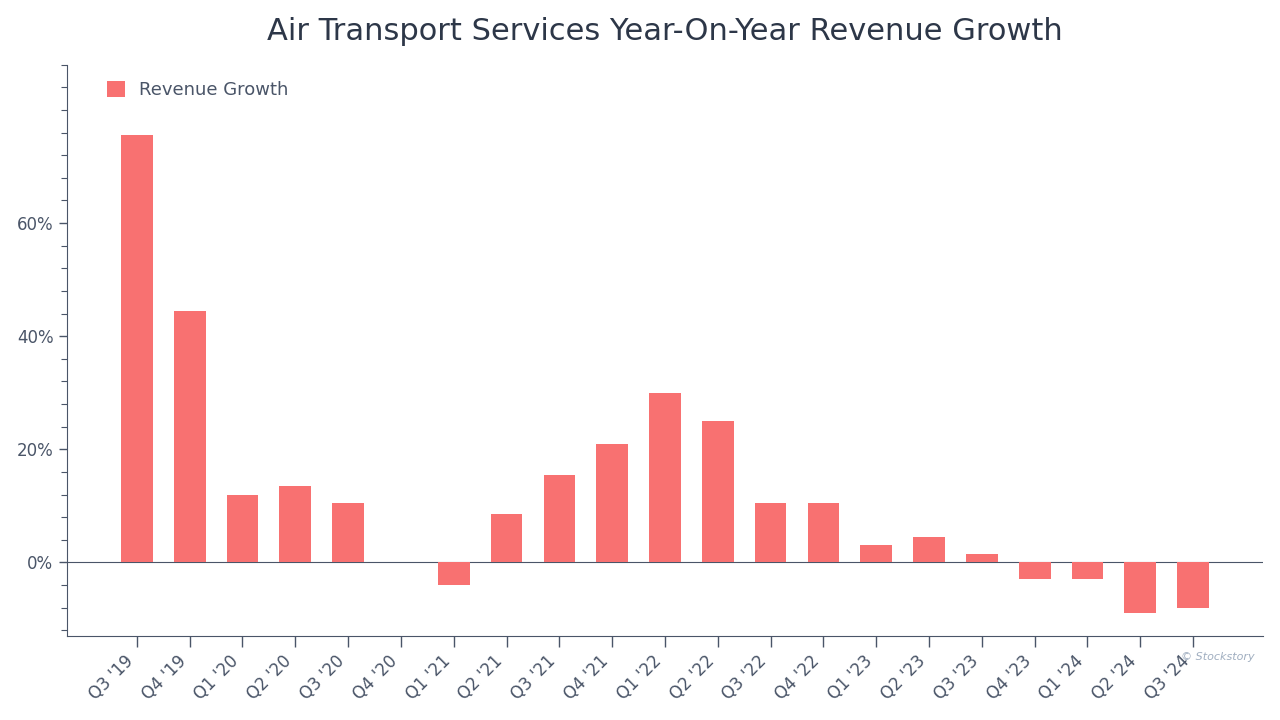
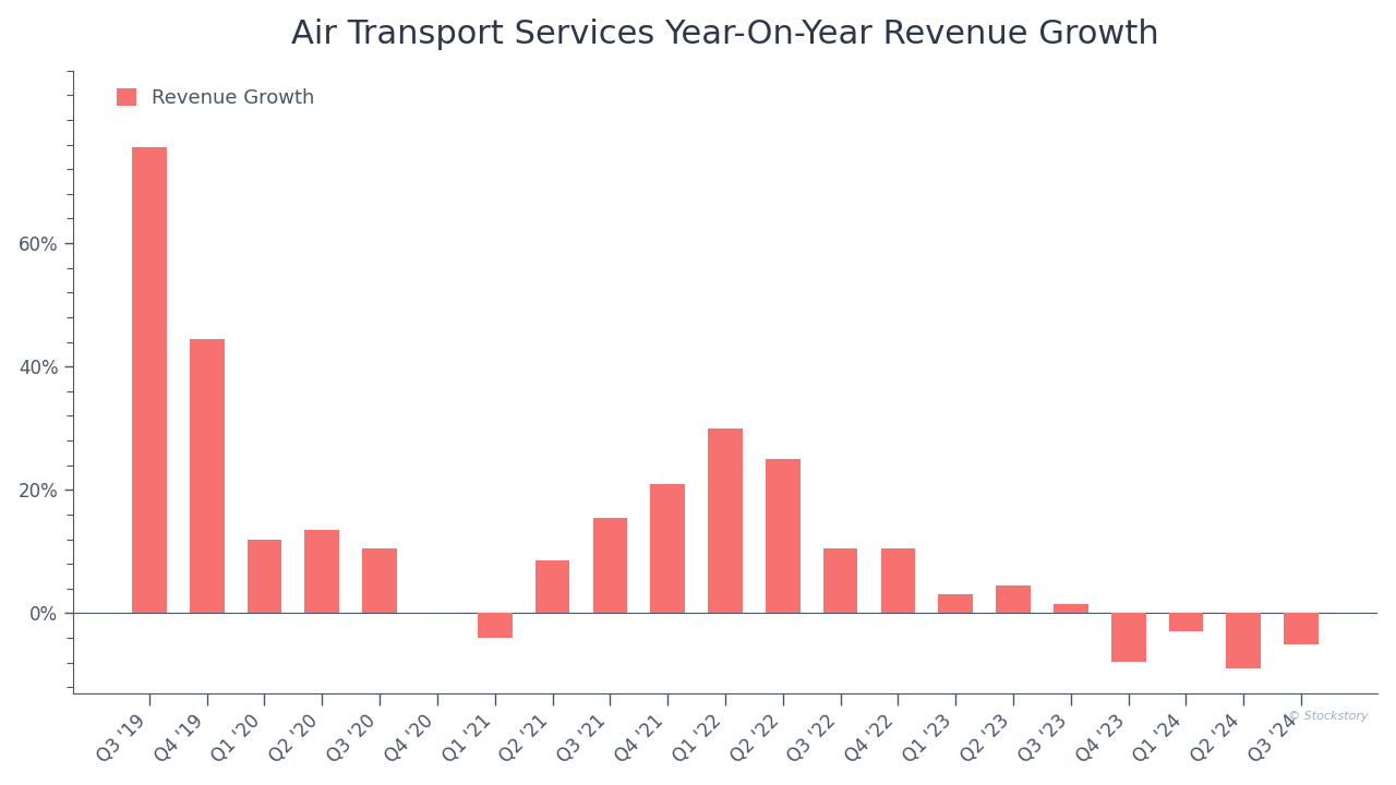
Q4 '23: -3.0% -> -7.8%
Q3 '24: -8.0% -> -5.0%
